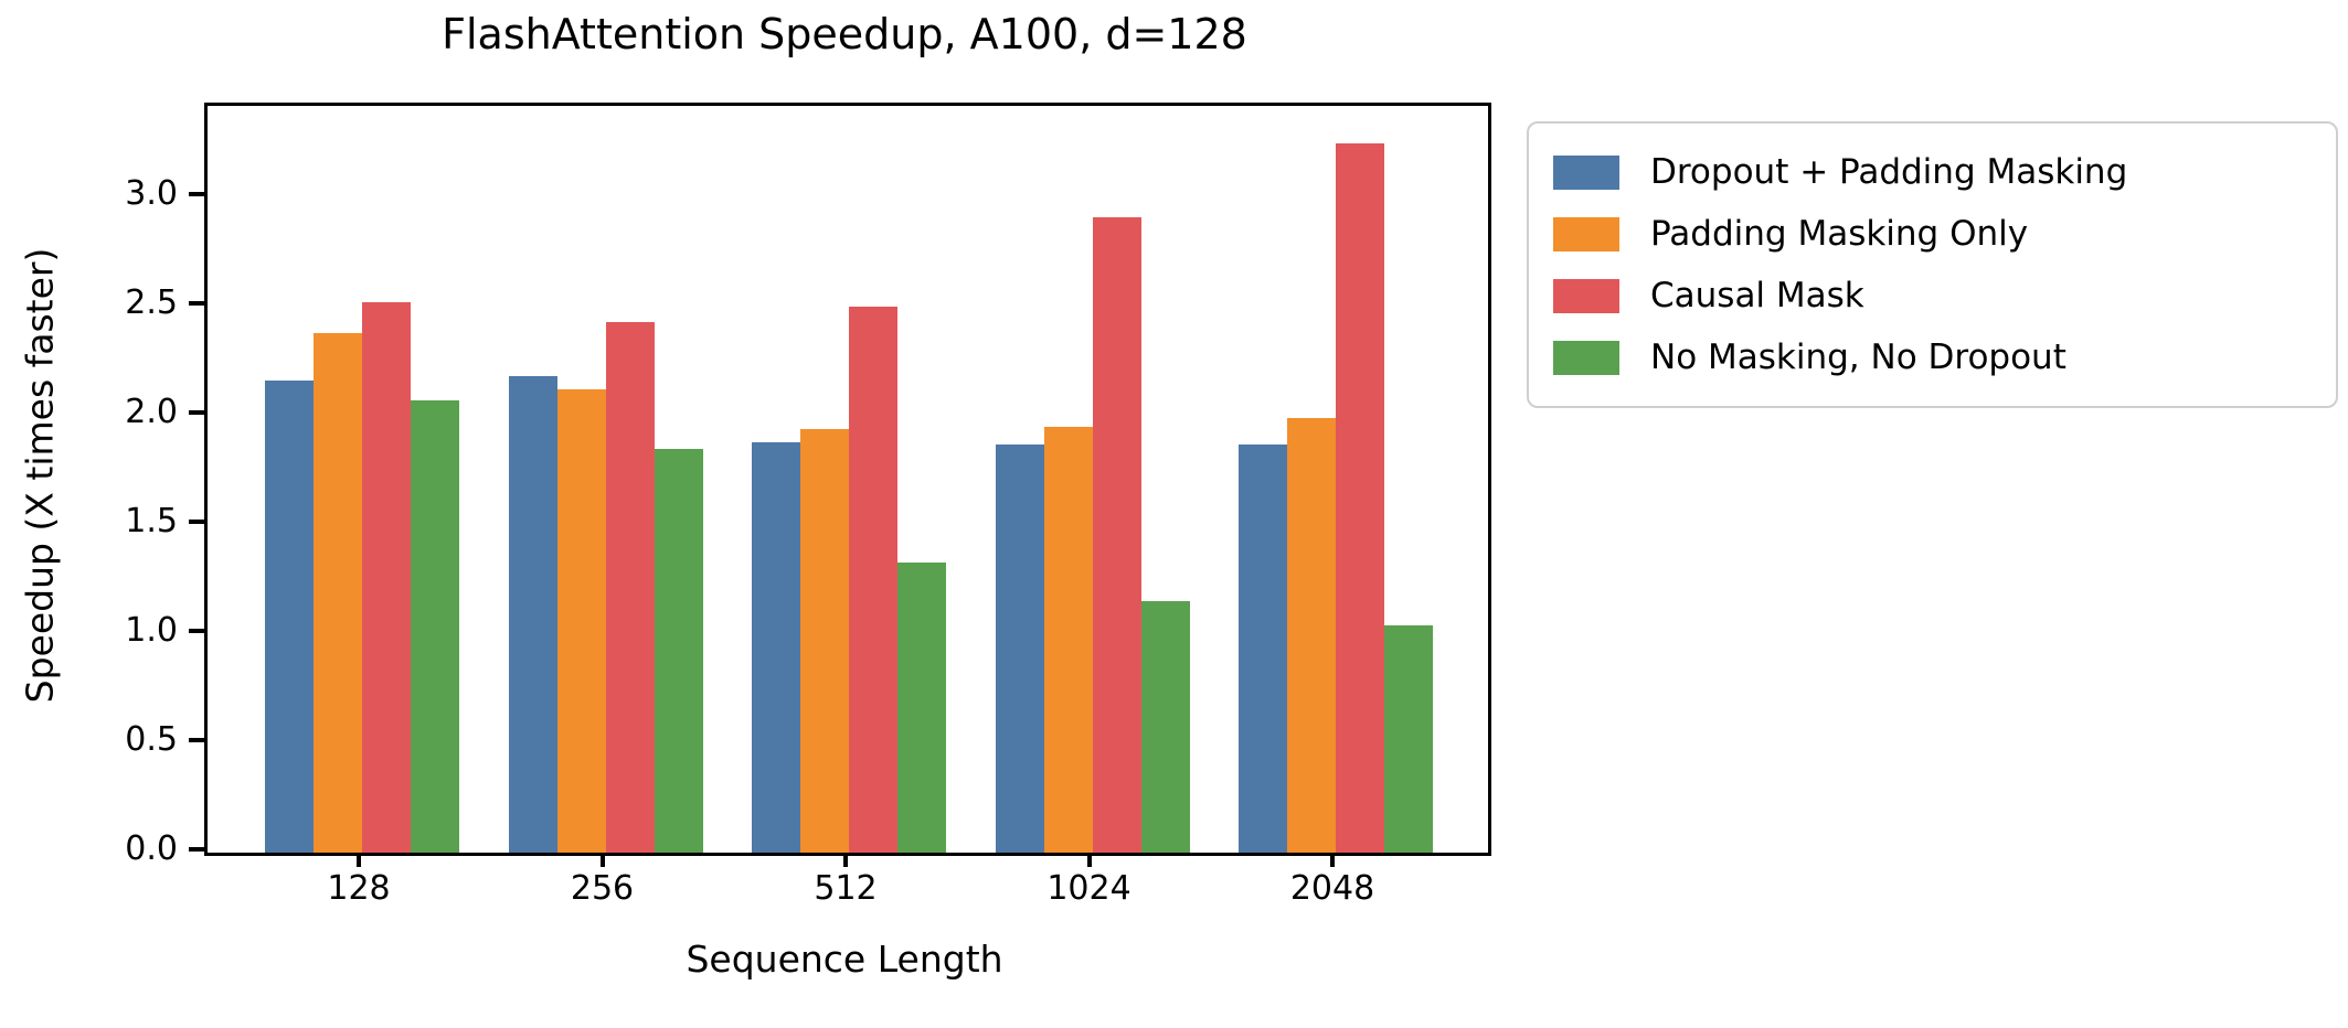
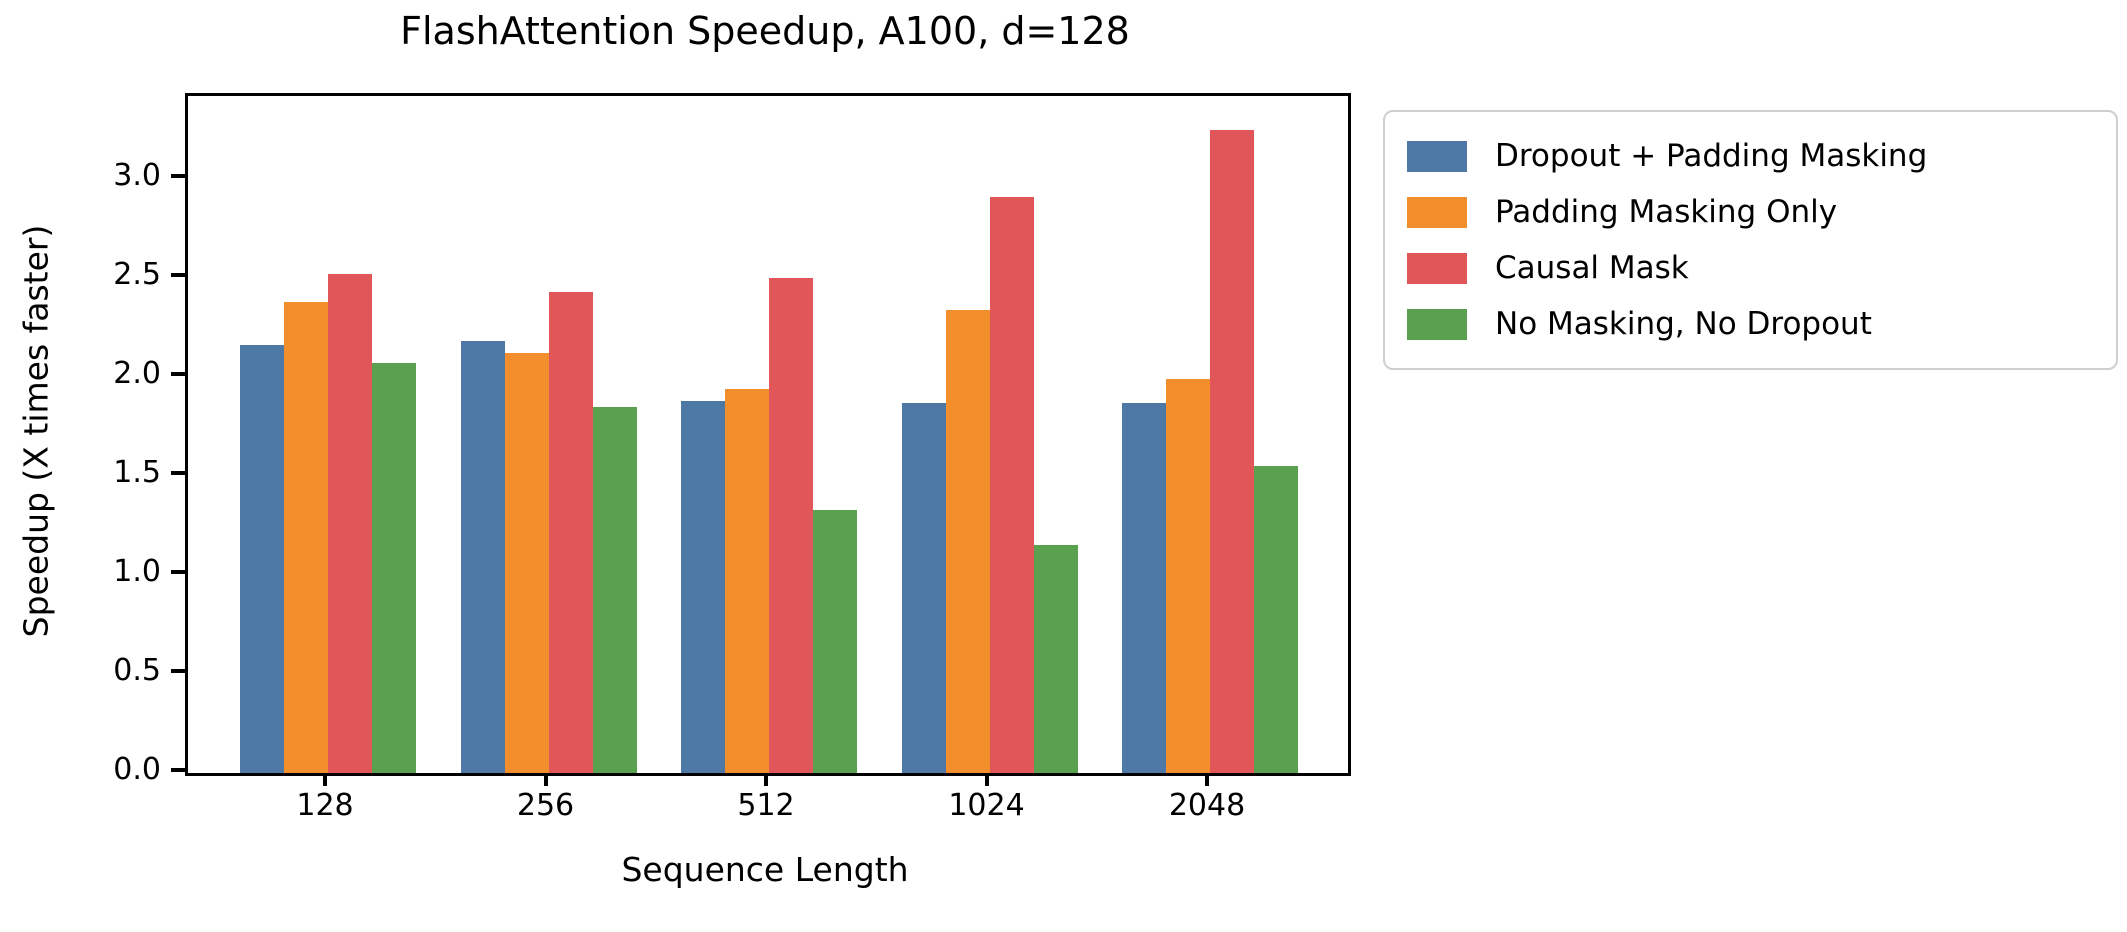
Padding Masking Only/1024: 1.95 -> 2.34
No Masking, No Dropout/2048: 1.04 -> 1.55
